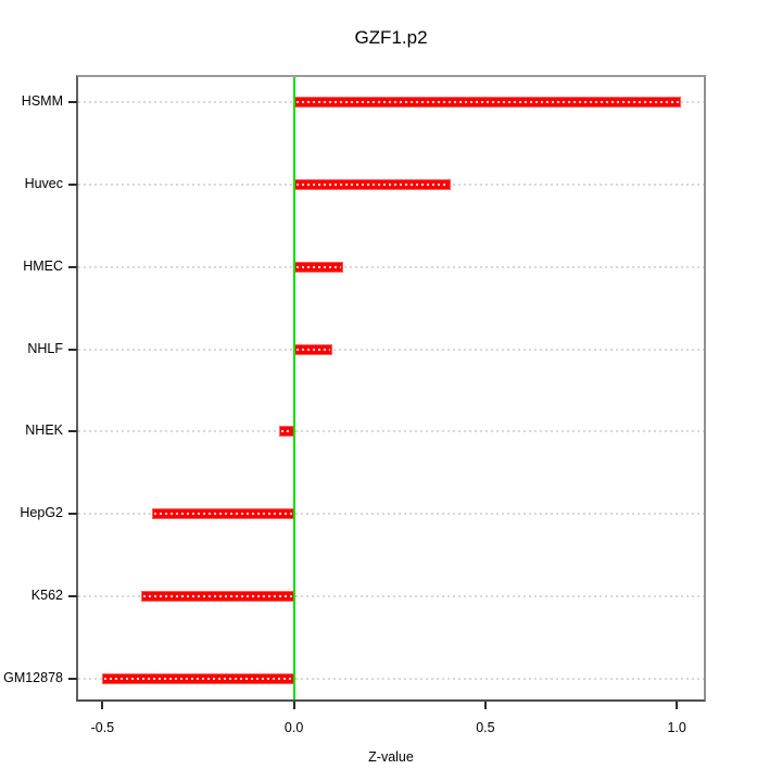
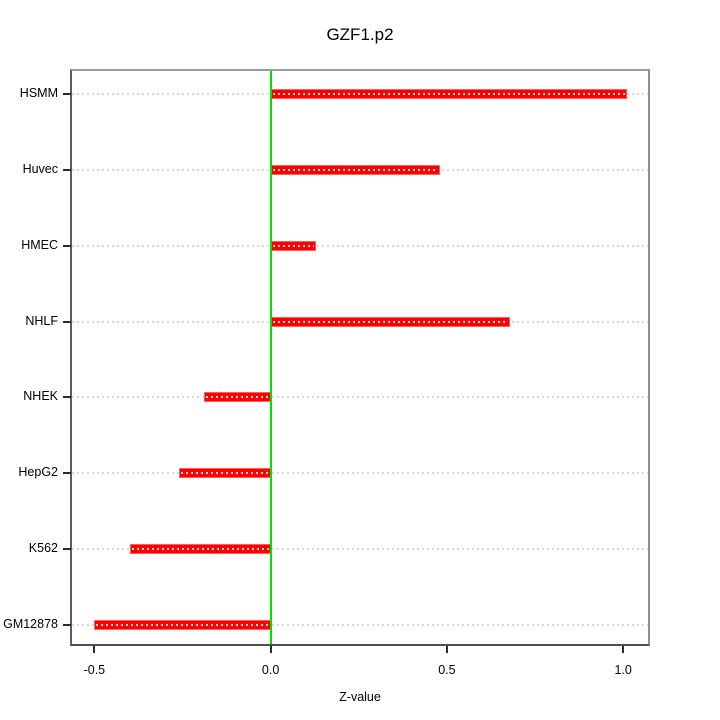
Huvec: 0.41 -> 0.48
NHLF: 0.10 -> 0.68
NHEK: -0.04 -> -0.19
HepG2: -0.37 -> -0.26
